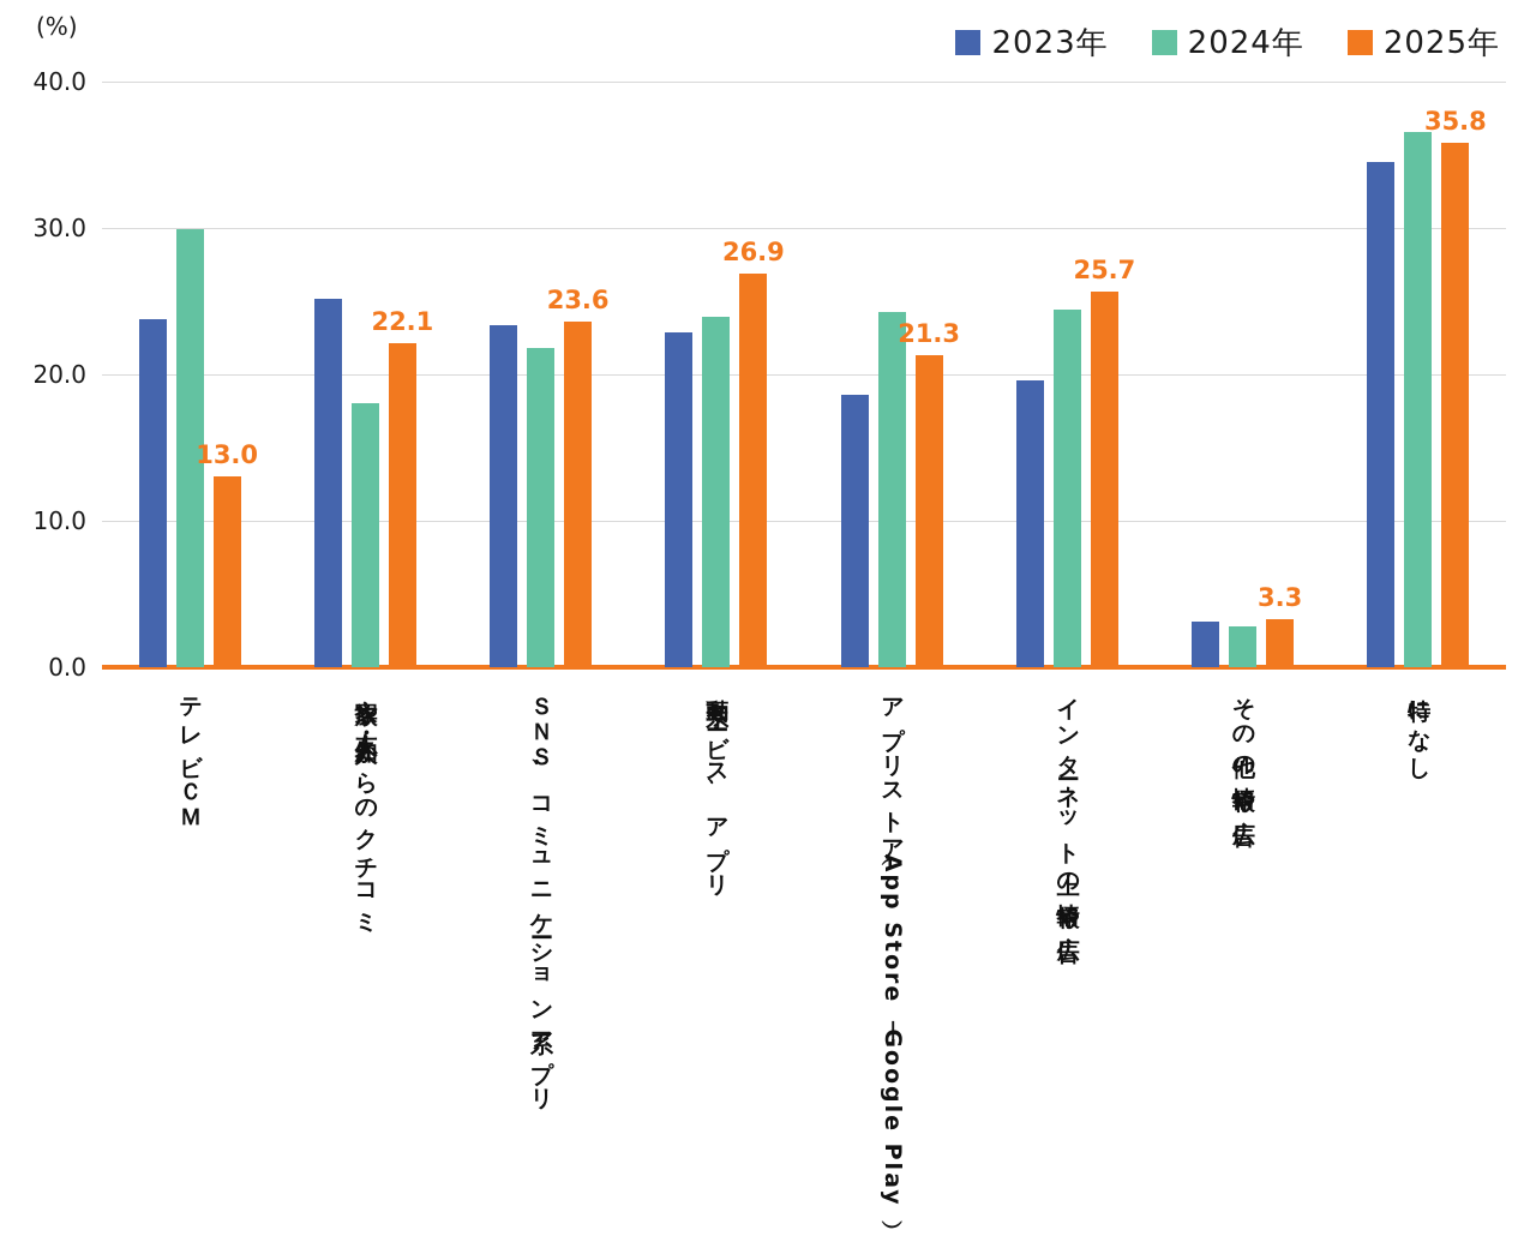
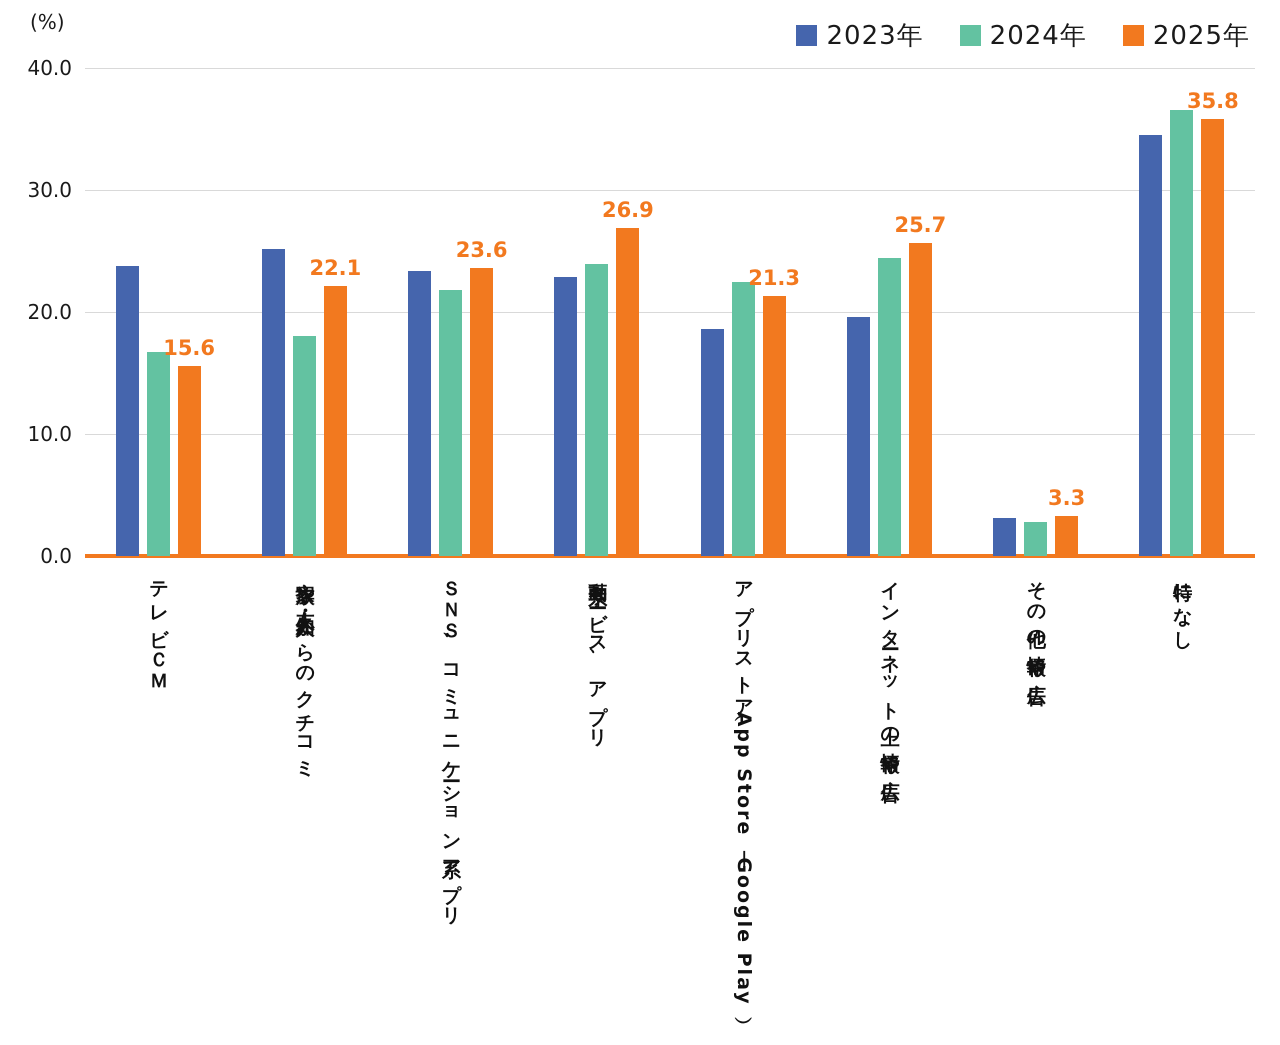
2024年/テレビＣＭ: 29.9 -> 16.7
2025年/テレビＣＭ: 13.0 -> 15.6
2024年/アプリストア（App Store｜Google Play）: 24.3 -> 22.5
